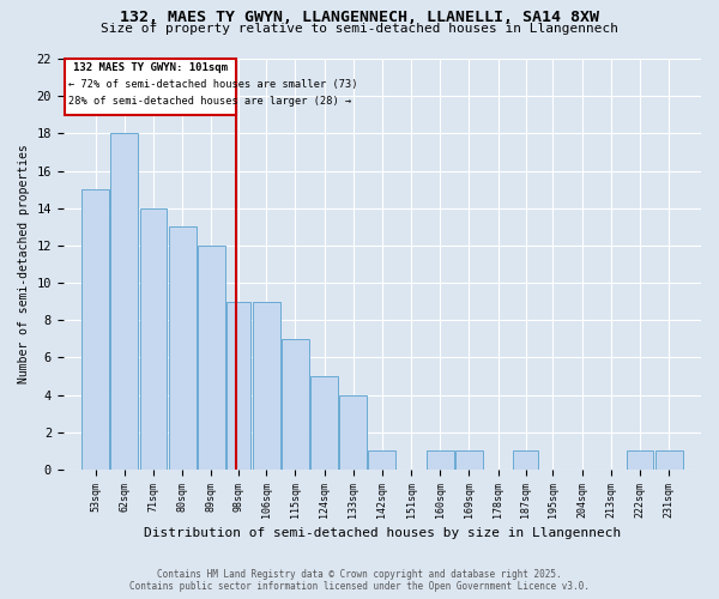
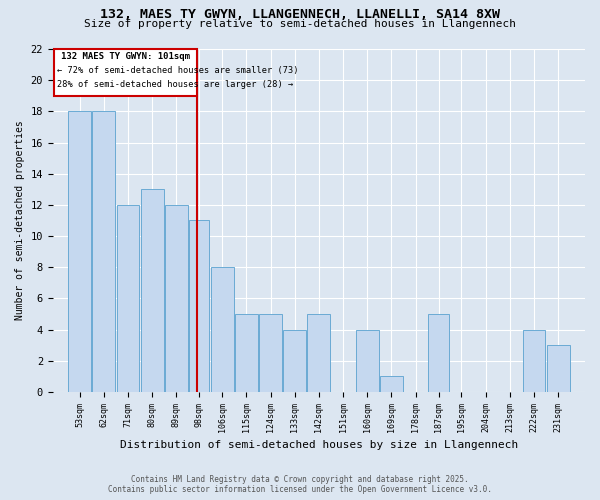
53sqm: 15 -> 18
71sqm: 14 -> 12
98sqm: 9 -> 11
106sqm: 9 -> 8
115sqm: 7 -> 5
142sqm: 1 -> 5
160sqm: 1 -> 4
187sqm: 1 -> 5
222sqm: 1 -> 4
231sqm: 1 -> 3
